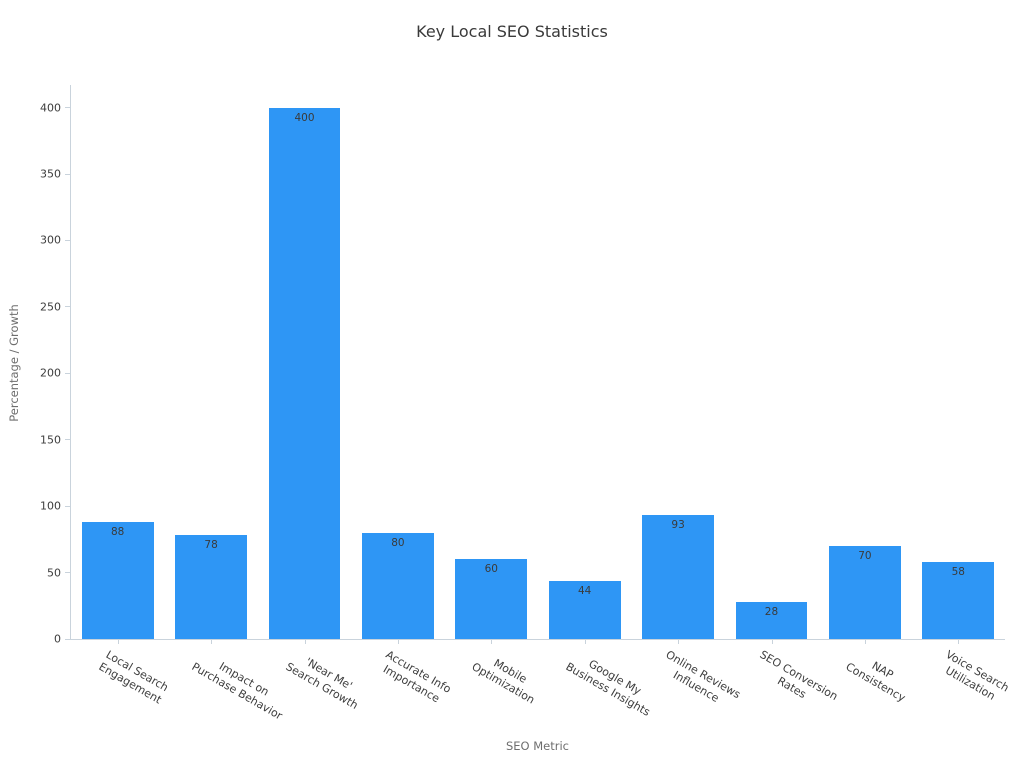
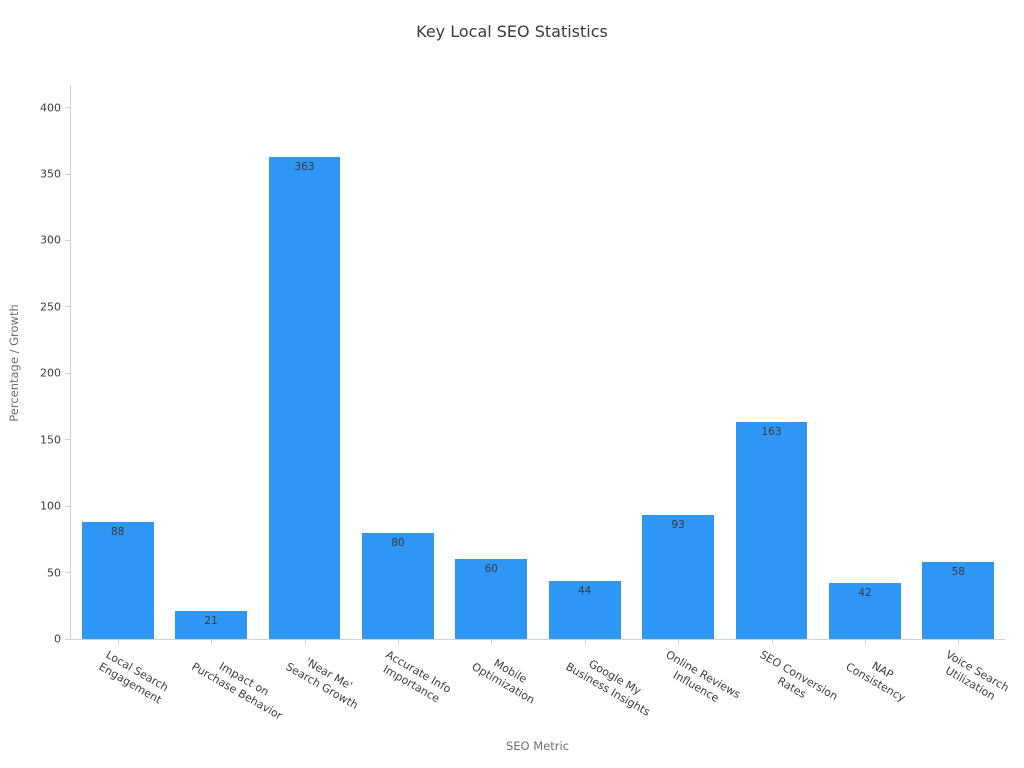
Impact on Purchase Behavior: 78 -> 21
'Near Me' Search Growth: 400 -> 363
SEO Conversion Rates: 28 -> 163
NAP Consistency: 70 -> 42
